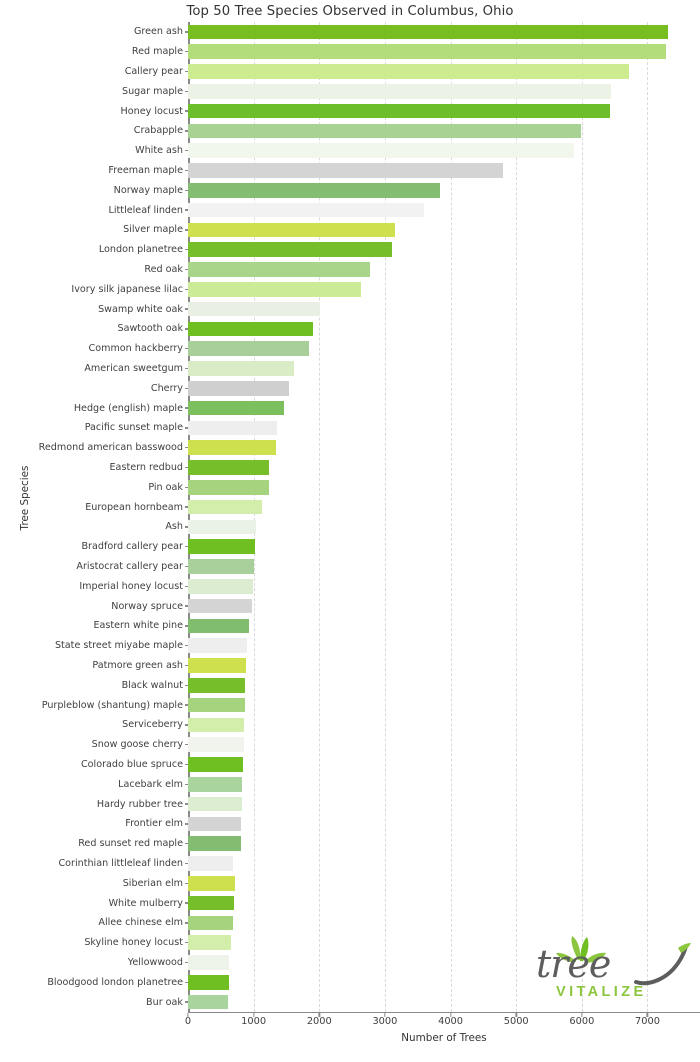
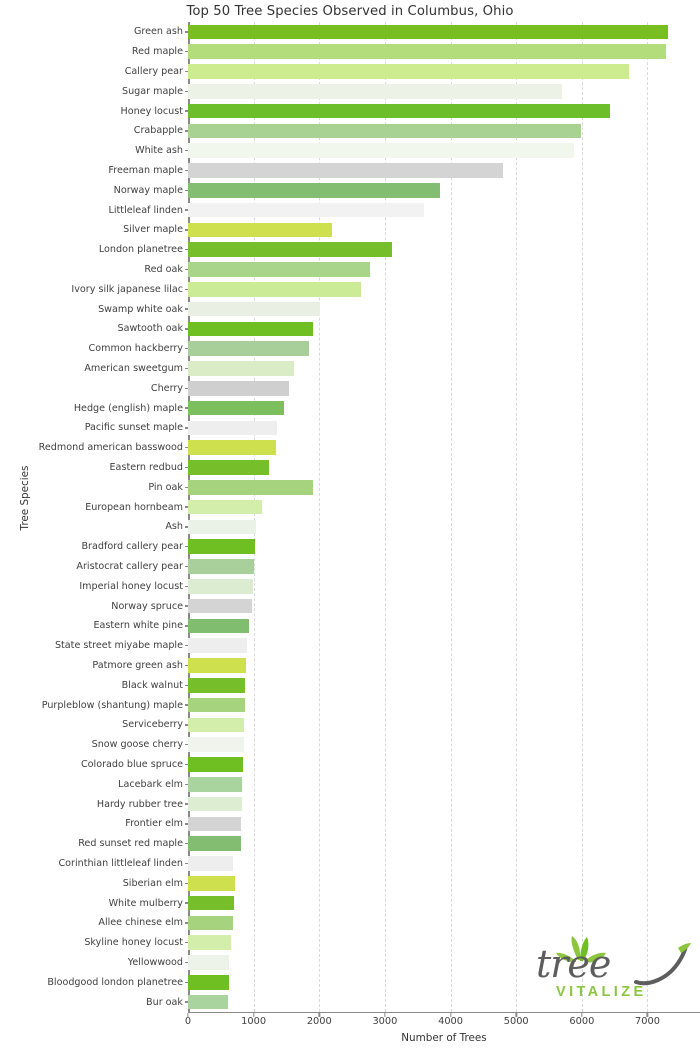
Sugar maple: 6400 -> 5700
Silver maple: 3200 -> 2200
Pin oak: 1200 -> 1900
